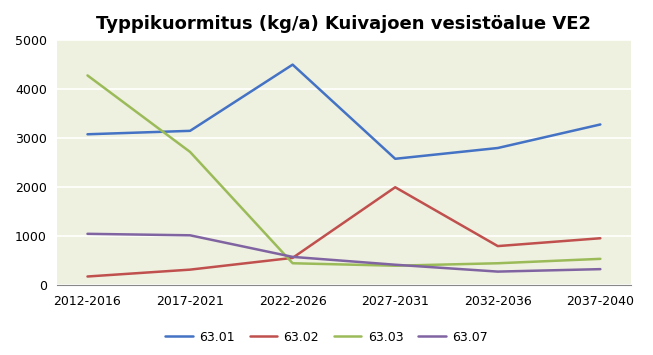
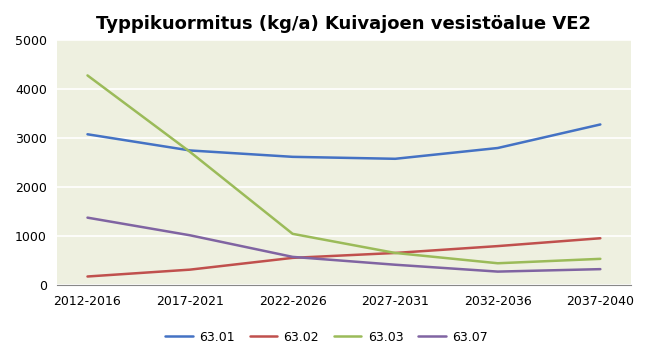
63.07/2012-2016: 1050 -> 1380
63.01/2017-2021: 3150 -> 2750
63.01/2022-2026: 4500 -> 2620
63.03/2022-2026: 450 -> 1050
63.02/2027-2031: 2000 -> 660
63.03/2027-2031: 400 -> 660
